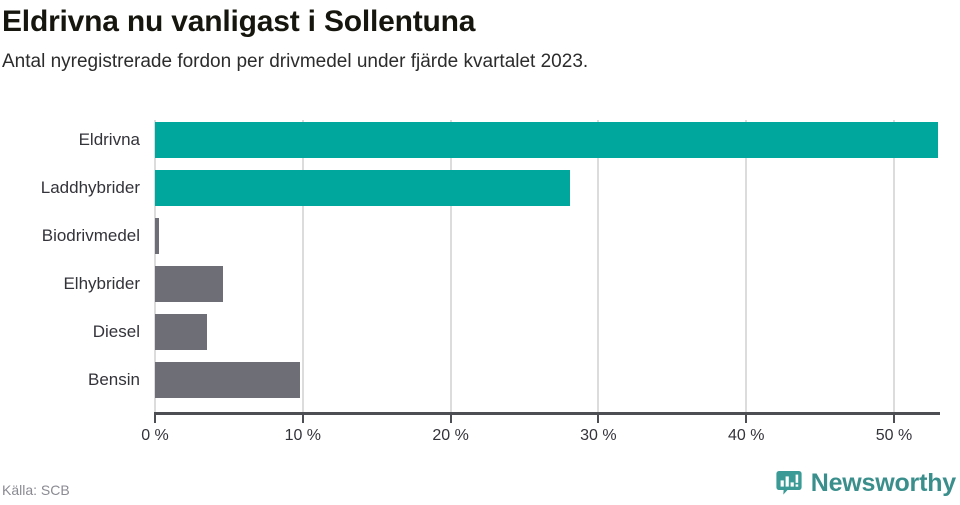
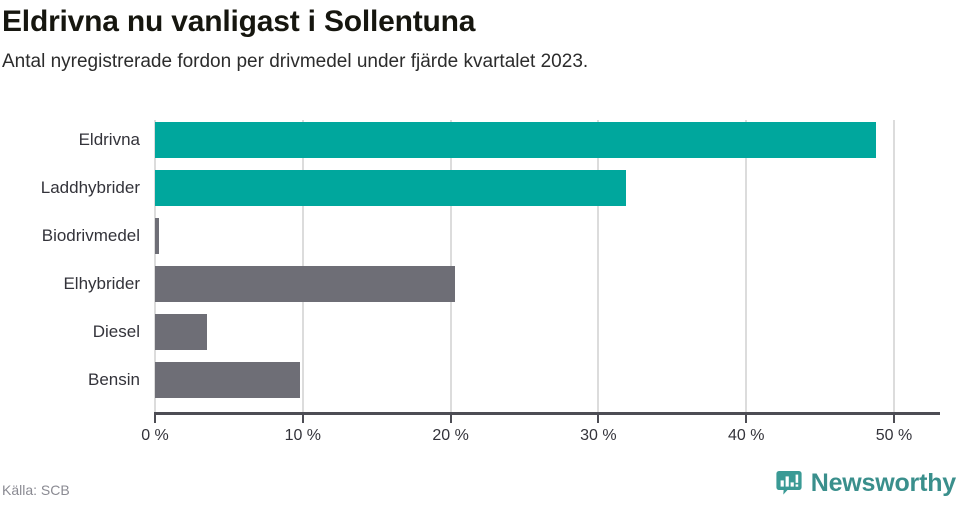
Eldrivna: 53.0% -> 48.8%
Laddhybrider: 28.1% -> 31.9%
Elhybrider: 4.6% -> 20.3%
